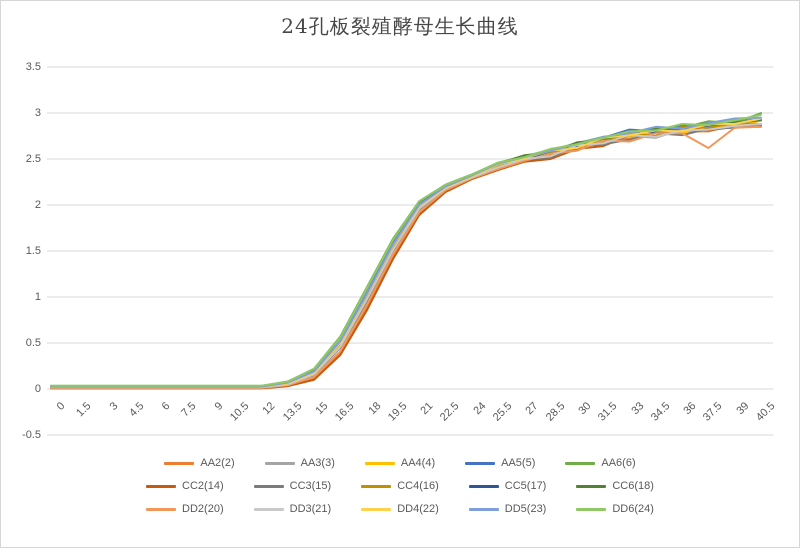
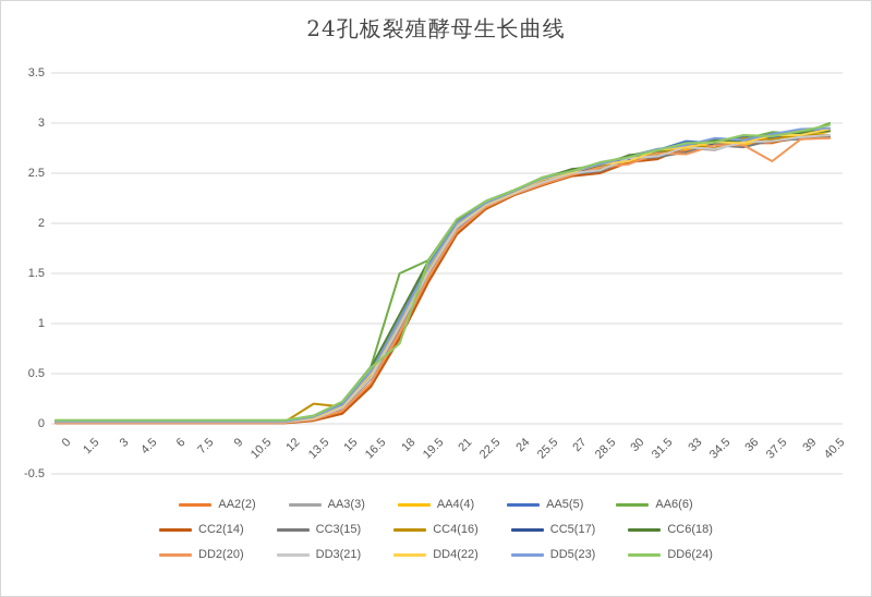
CC4(16)/13.5: 0.1 -> 0.2
AA6(6)/18: 1.1 -> 1.5
DD6(24)/18: 1.1 -> 0.8
